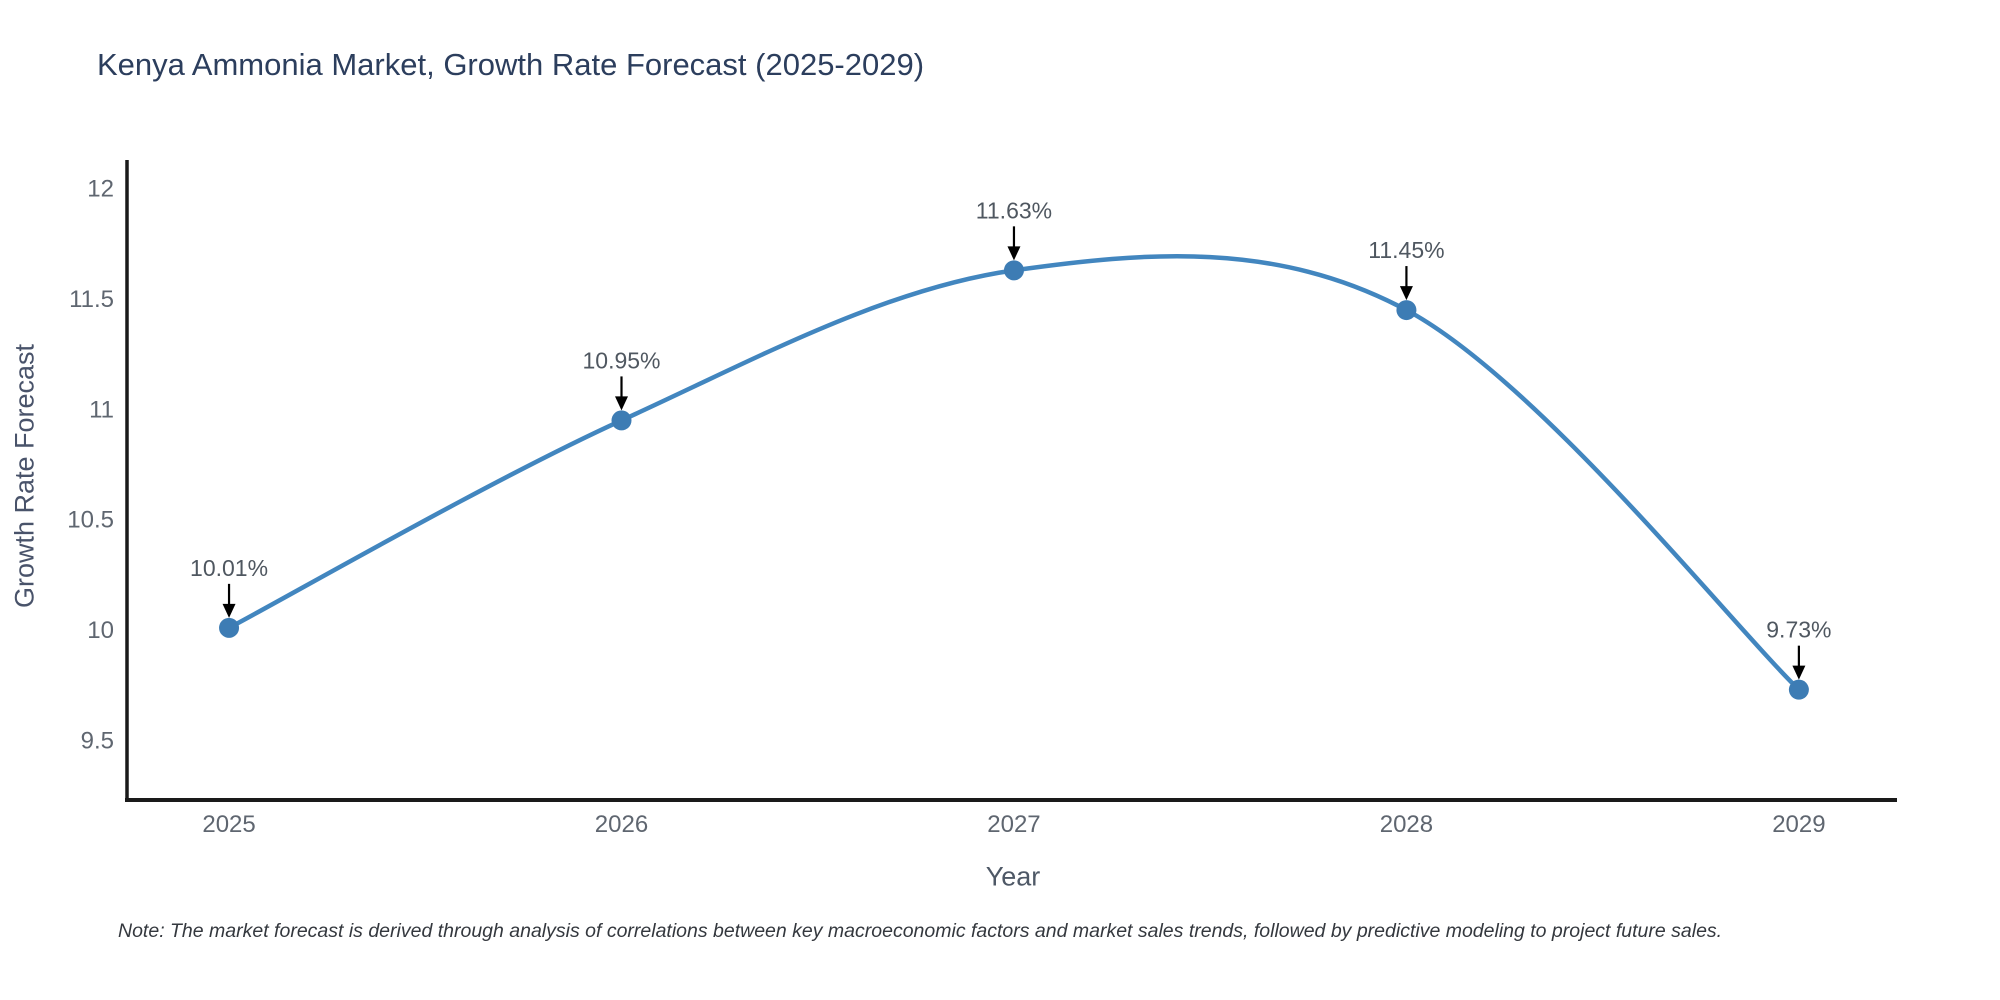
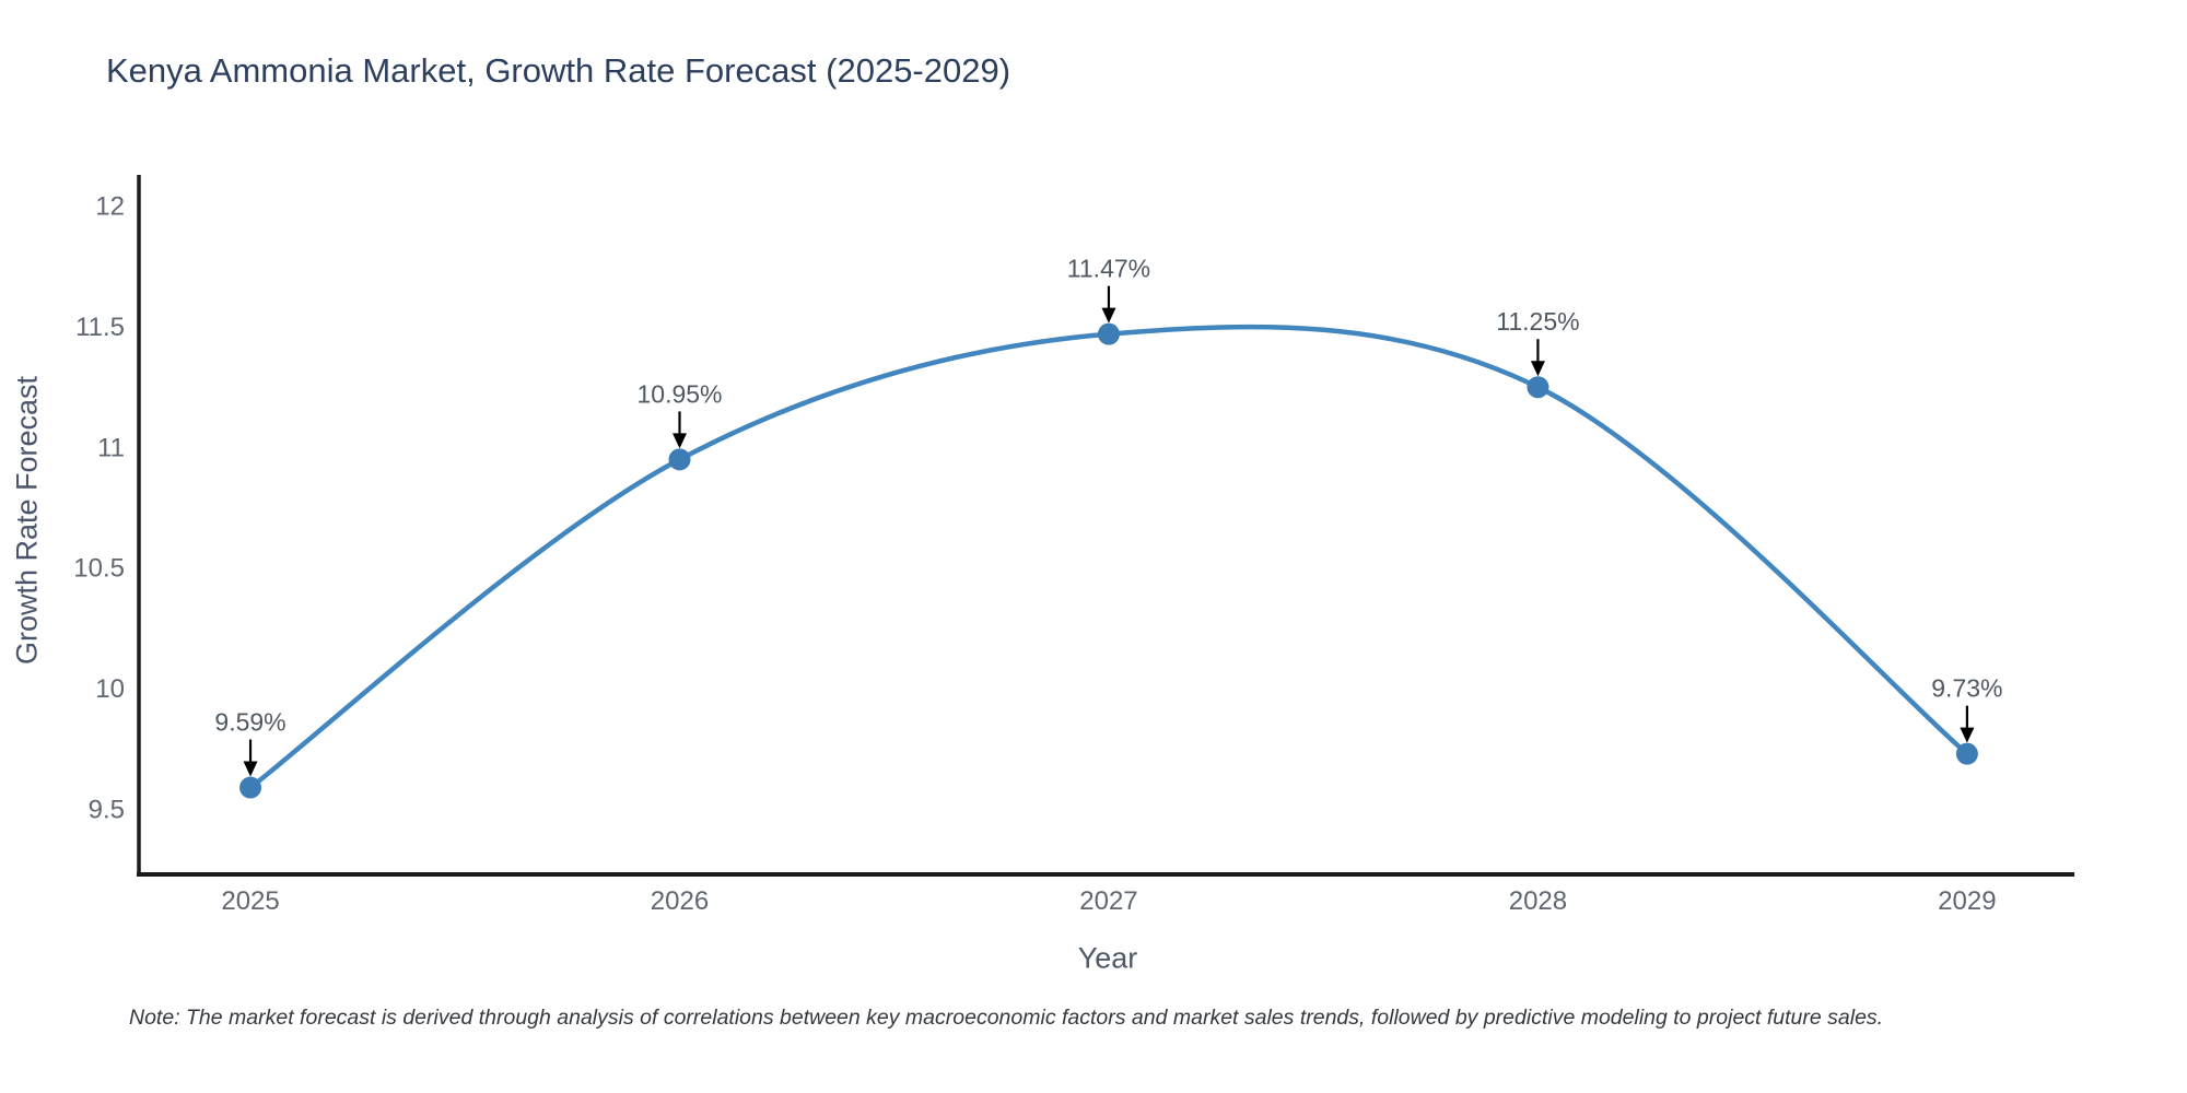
2025: 10.01% -> 9.59%
2027: 11.63% -> 11.47%
2028: 11.45% -> 11.25%
